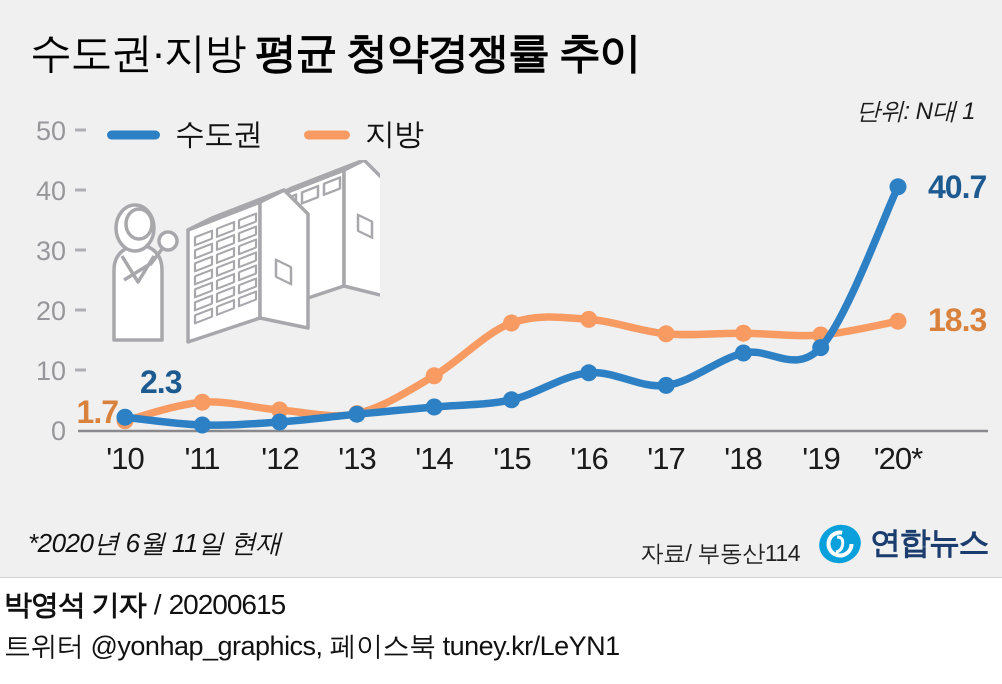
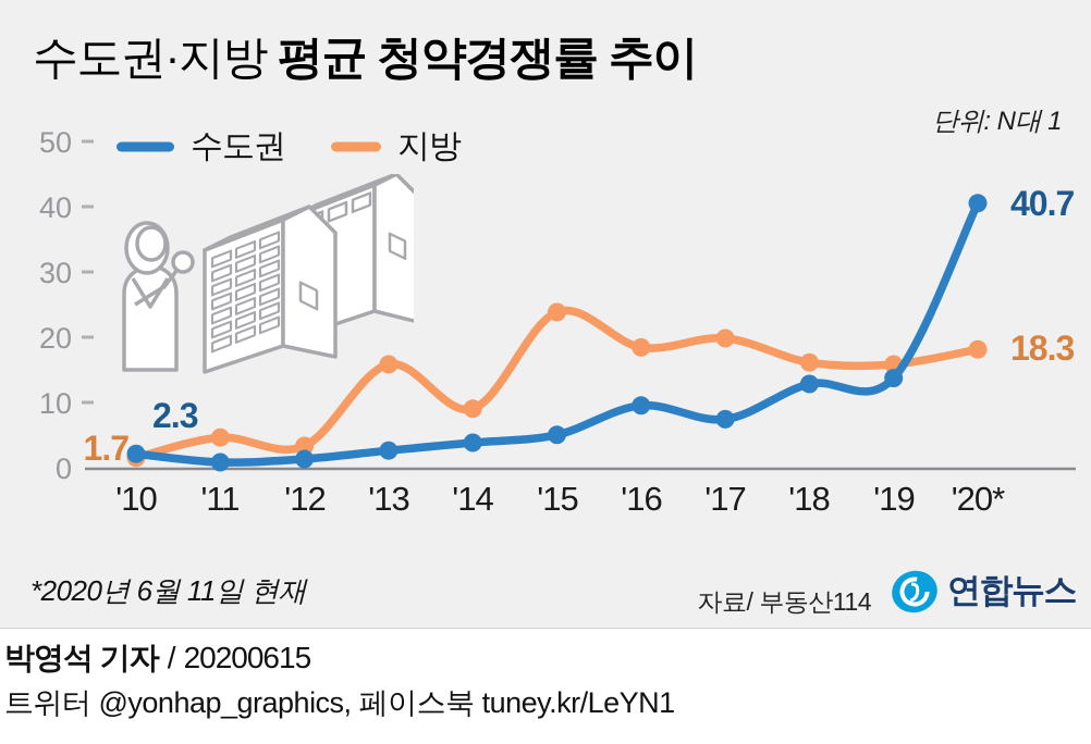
지방/'13: 3 -> 16
지방/'15: 18 -> 24
지방/'17: 16 -> 20
